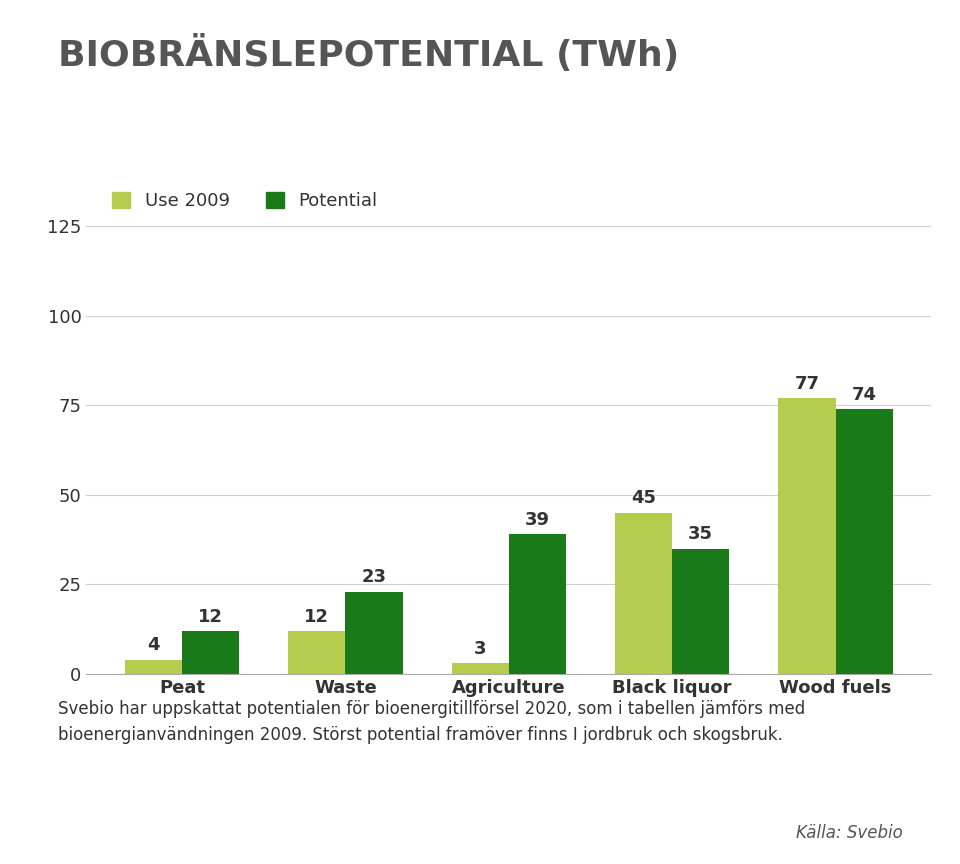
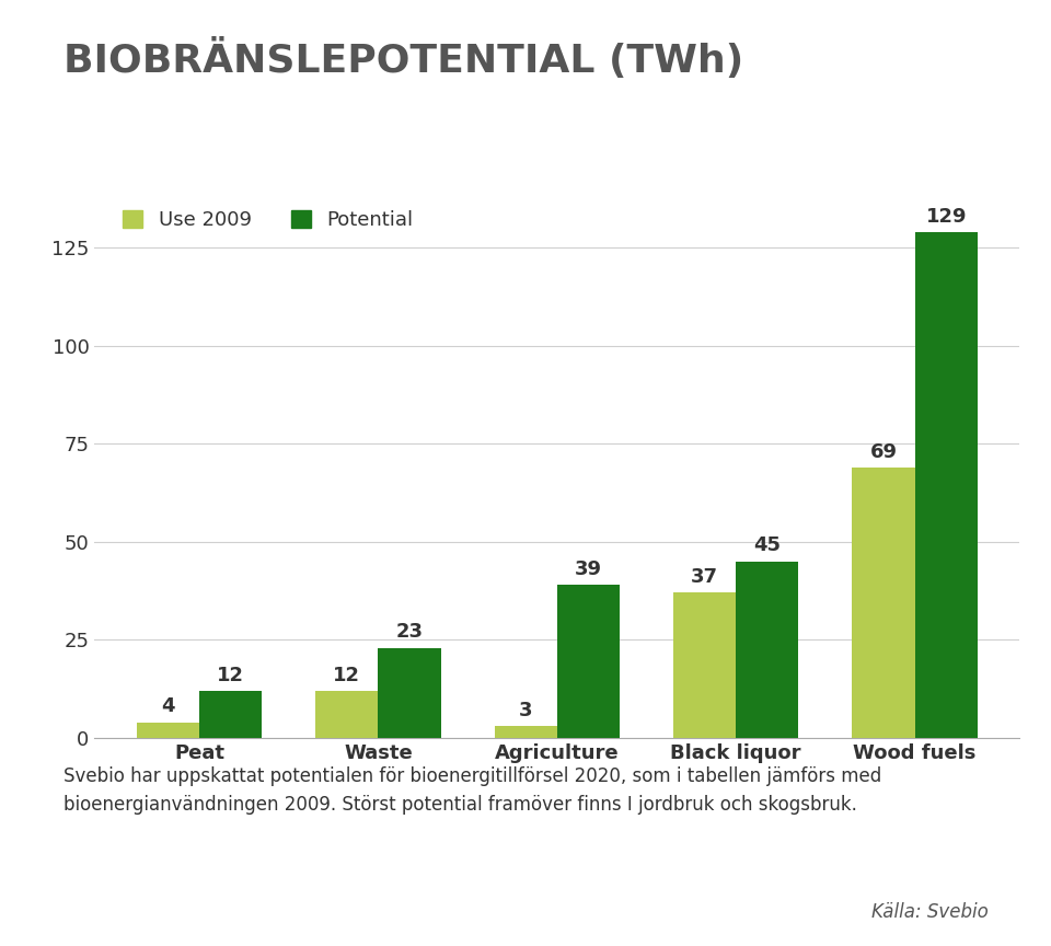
Use 2009/Black liquor: 45 -> 37
Potential/Black liquor: 35 -> 45
Use 2009/Wood fuels: 77 -> 69
Potential/Wood fuels: 74 -> 129
